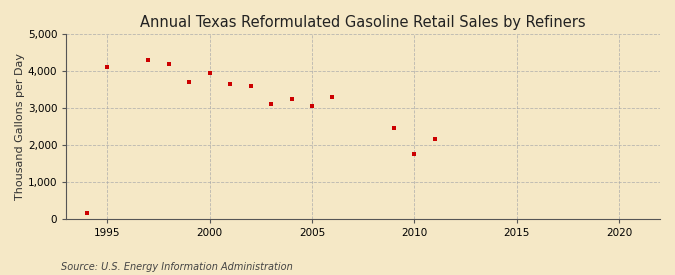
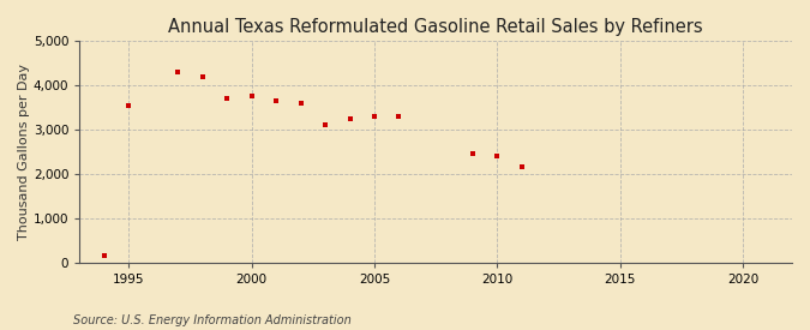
1995: 4,100 -> 3,550
2000: 3,950 -> 3,750
2005: 3,050 -> 3,300
2010: 1,750 -> 2,400
